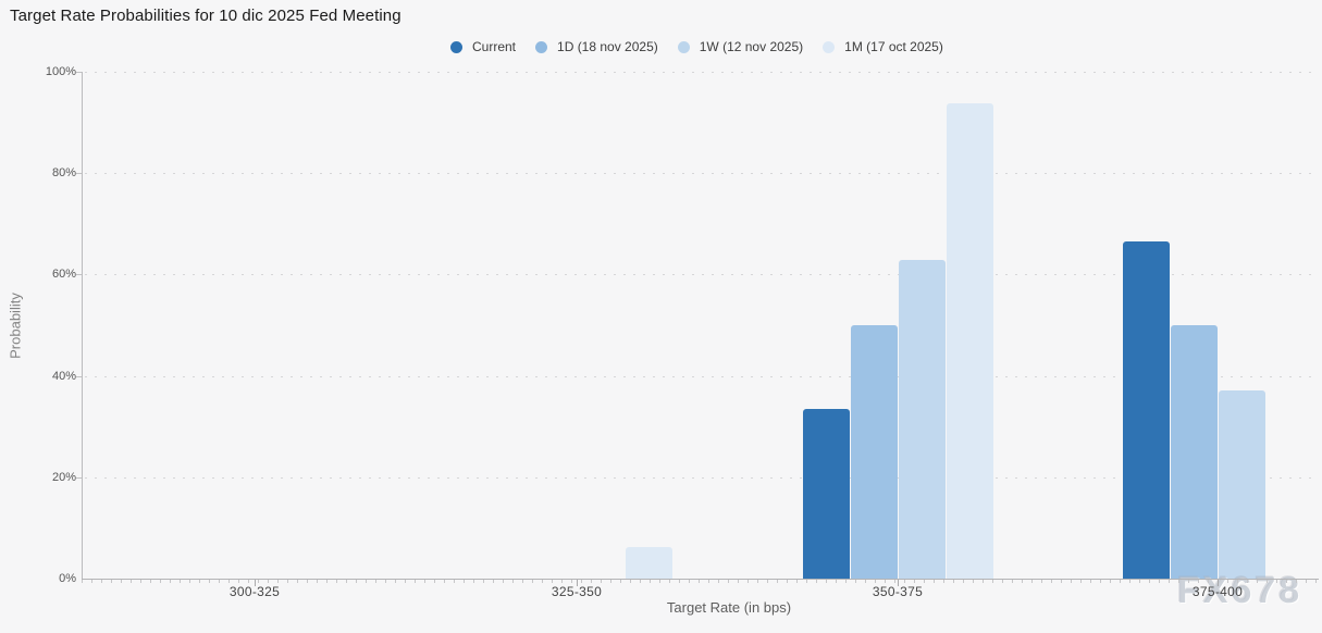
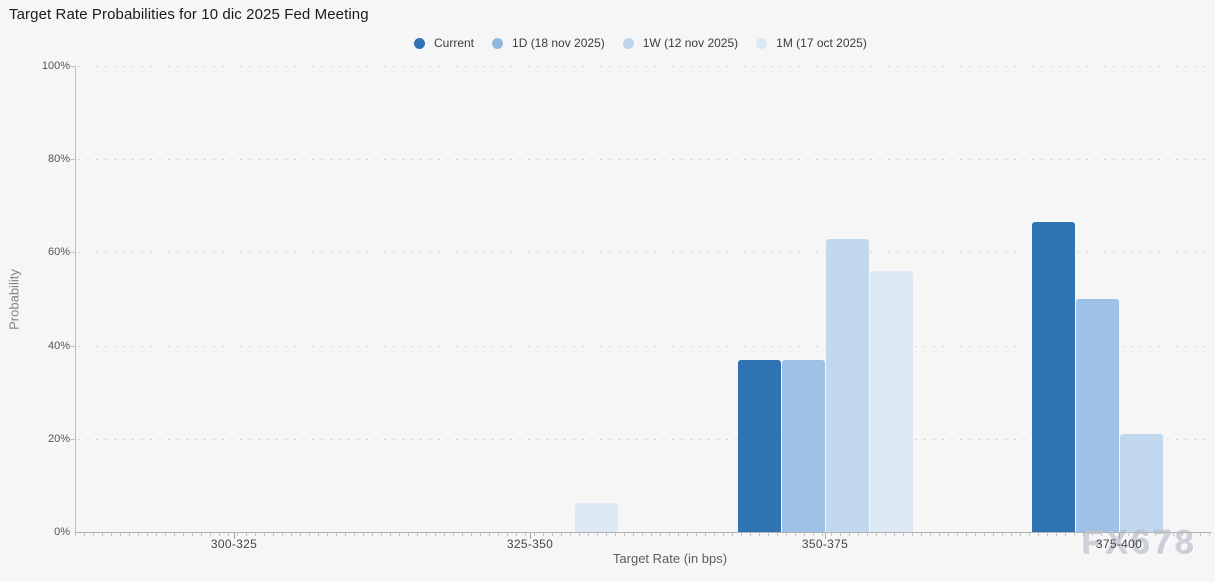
Current/350-375: 33% -> 37%
1D (18 nov 2025)/350-375: 50% -> 37%
1M (17 oct 2025)/350-375: 94% -> 56%
1W (12 nov 2025)/375-400: 37% -> 21%
